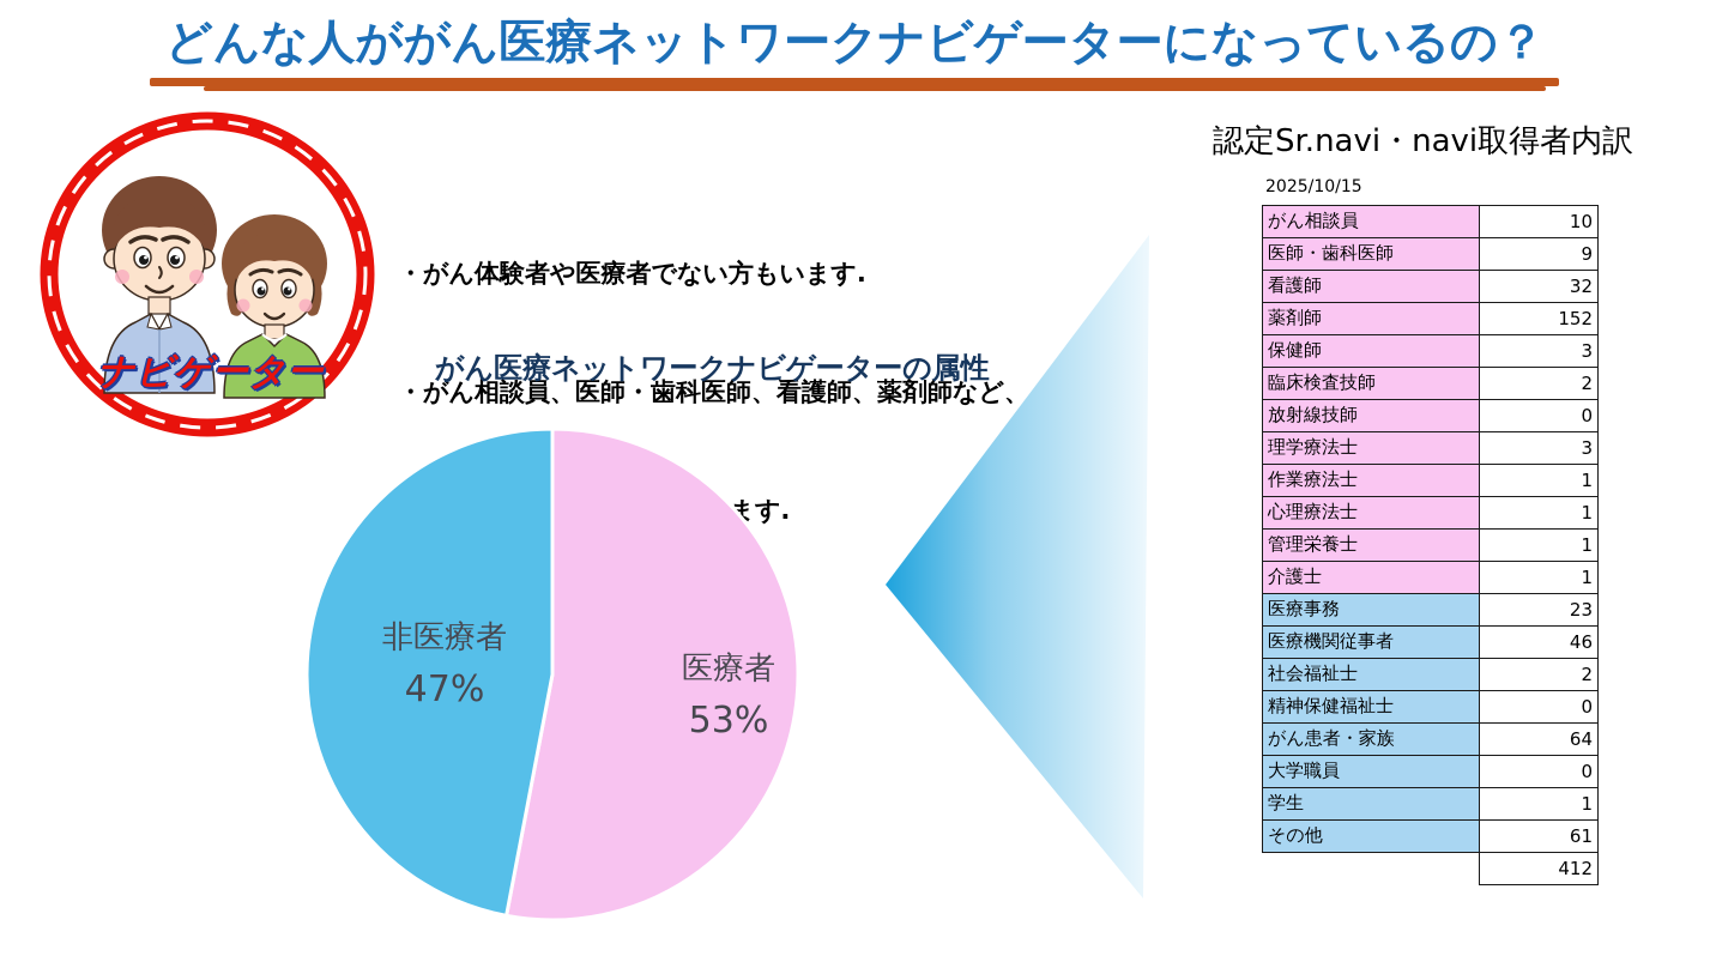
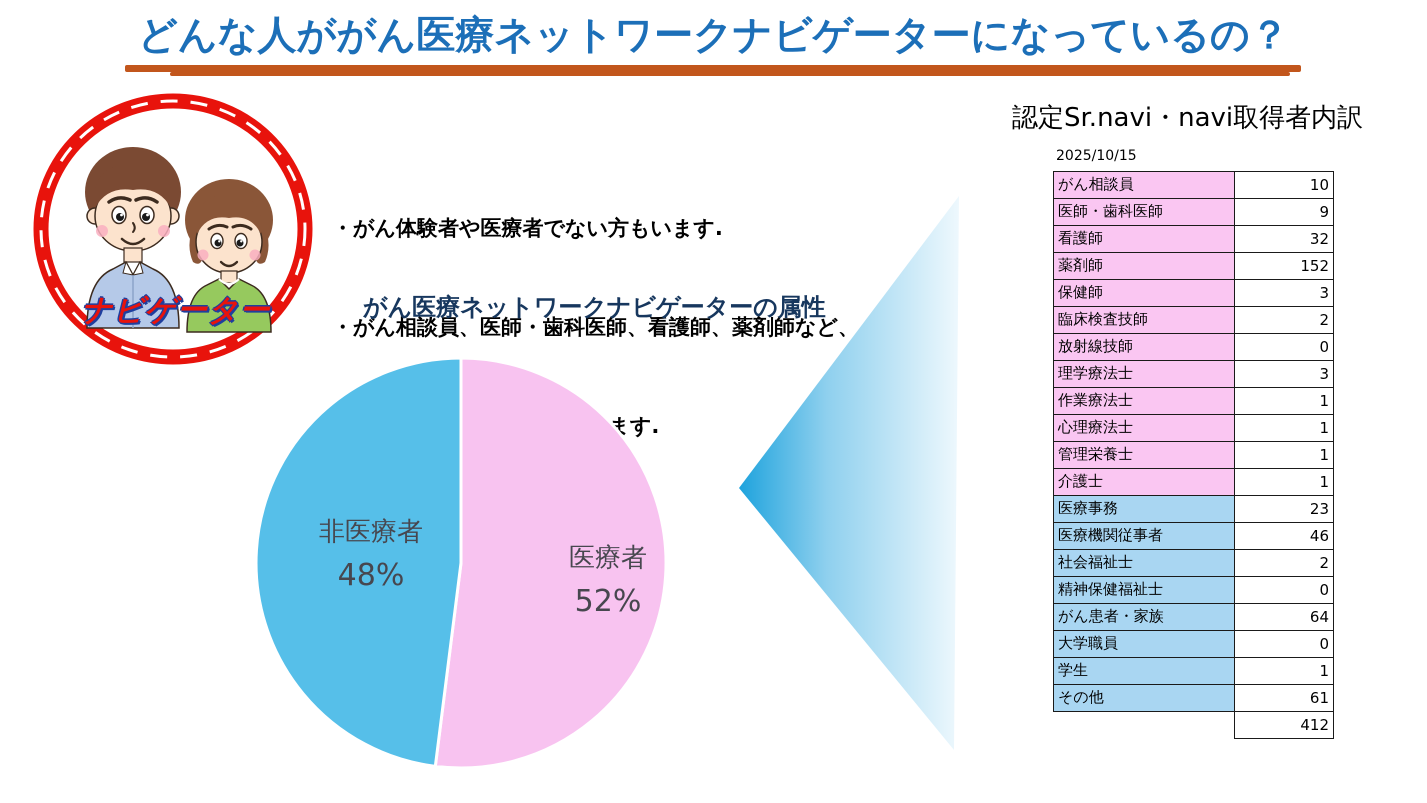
がん医療ネットワークナビゲーターの属性/医療者: 53% -> 52%
がん医療ネットワークナビゲーターの属性/非医療者: 47% -> 48%
